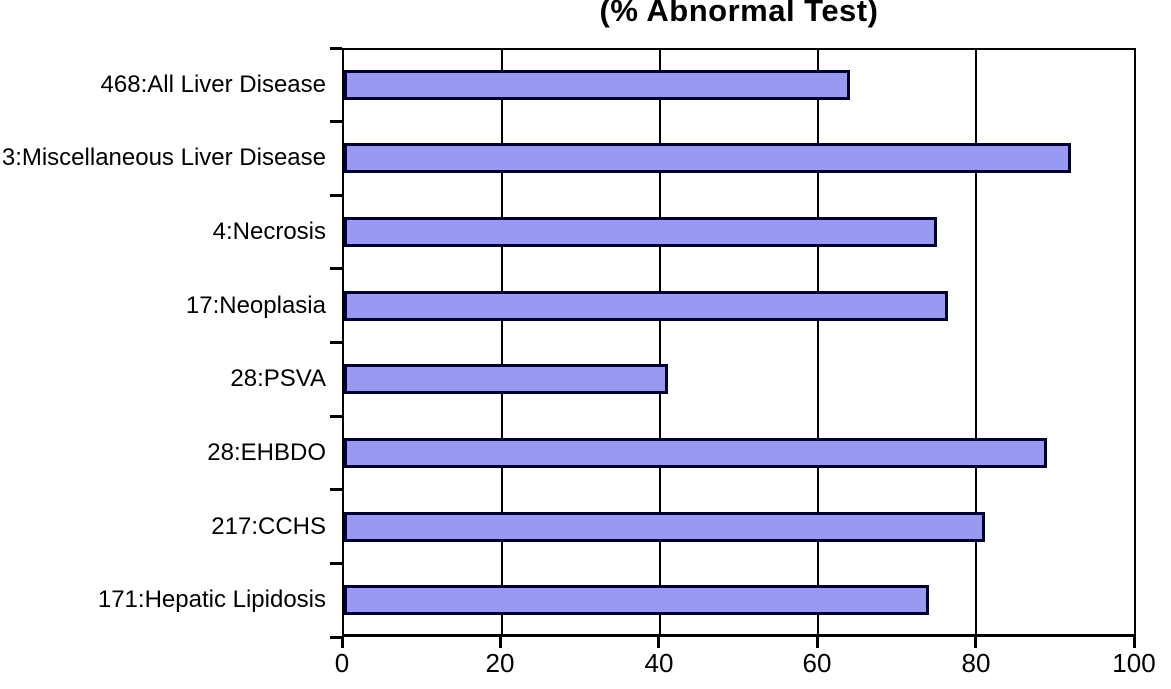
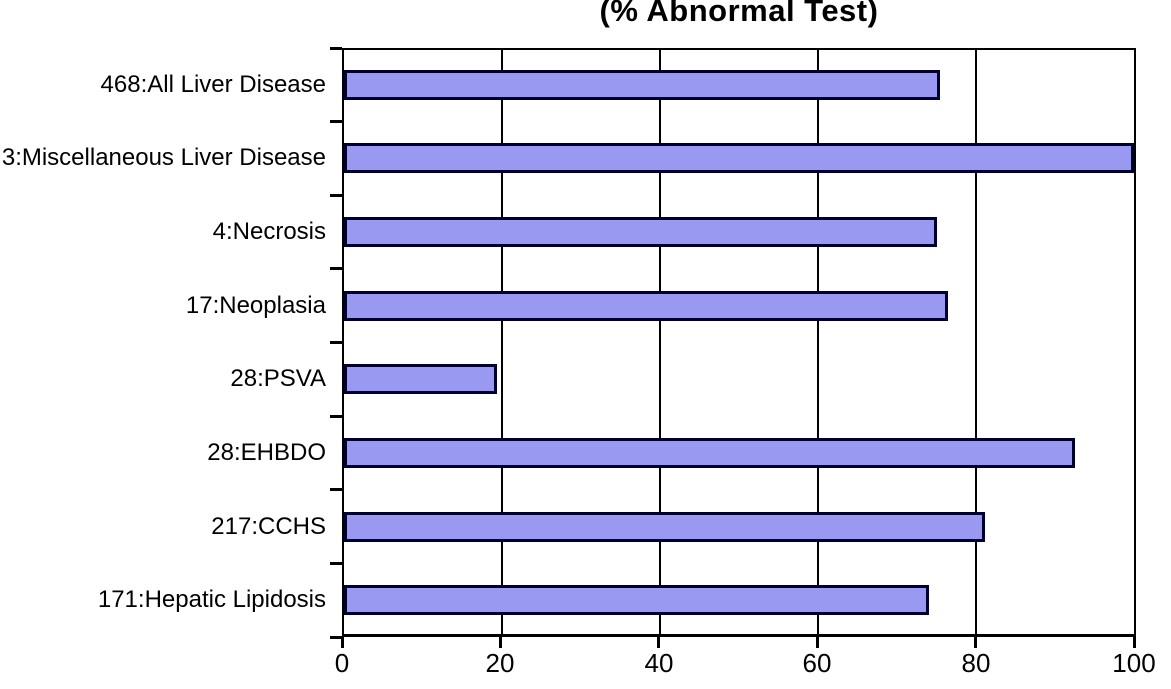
468:All Liver Disease: 64 -> 76
3:Miscellaneous Liver Disease: 92 -> 100
28:PSVA: 41 -> 19
28:EHBDO: 89 -> 92
